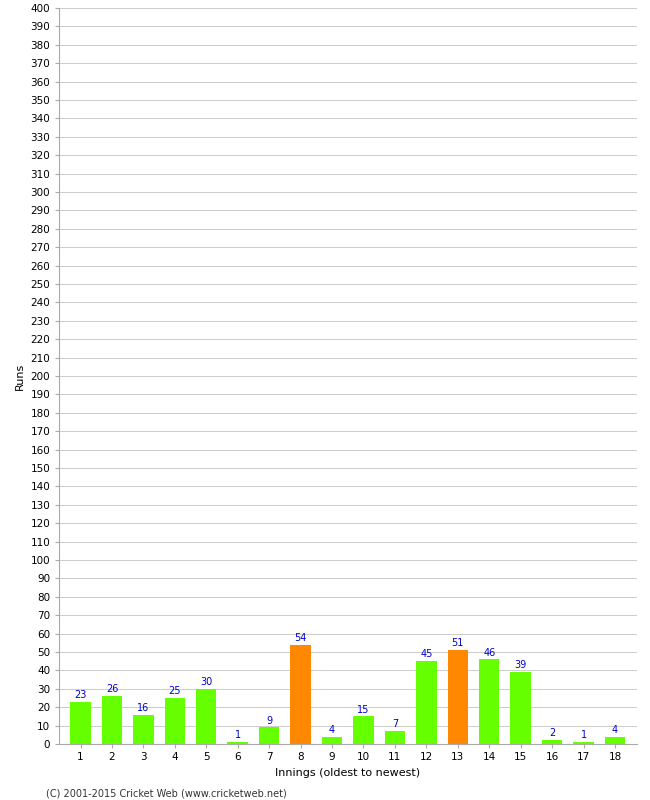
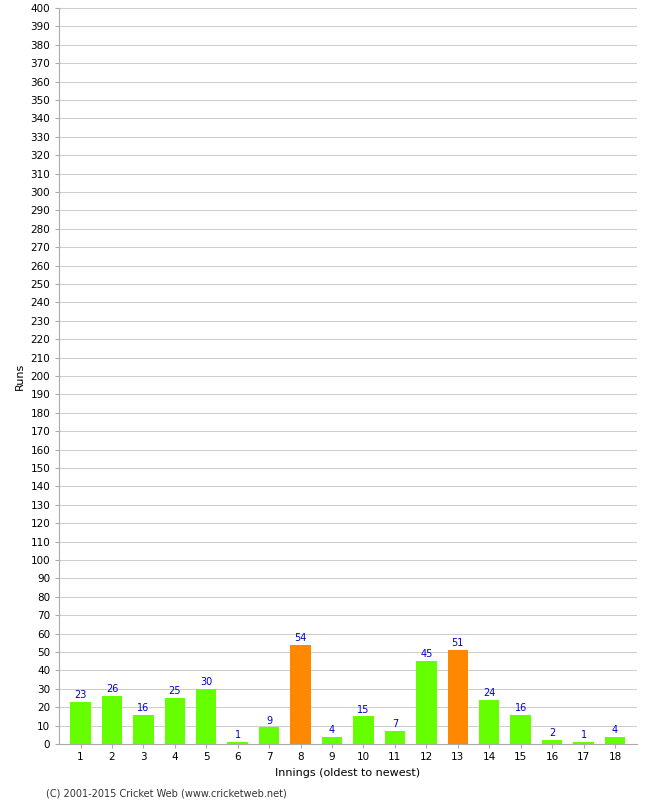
14: 46 -> 24
15: 39 -> 16
